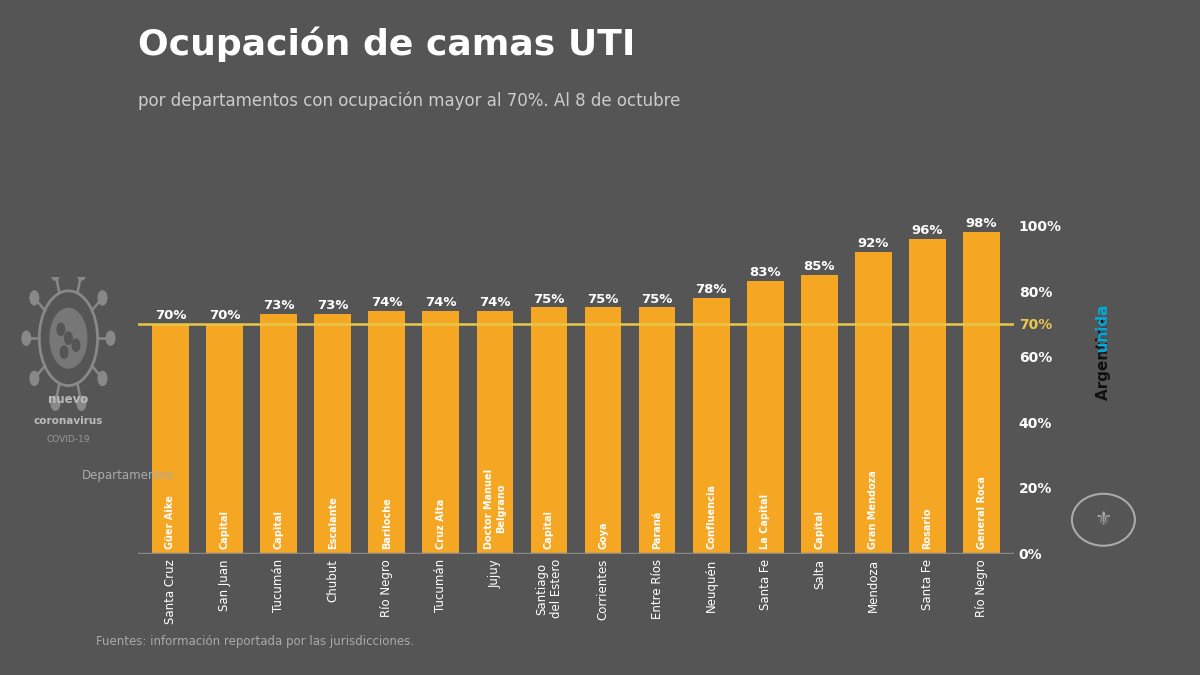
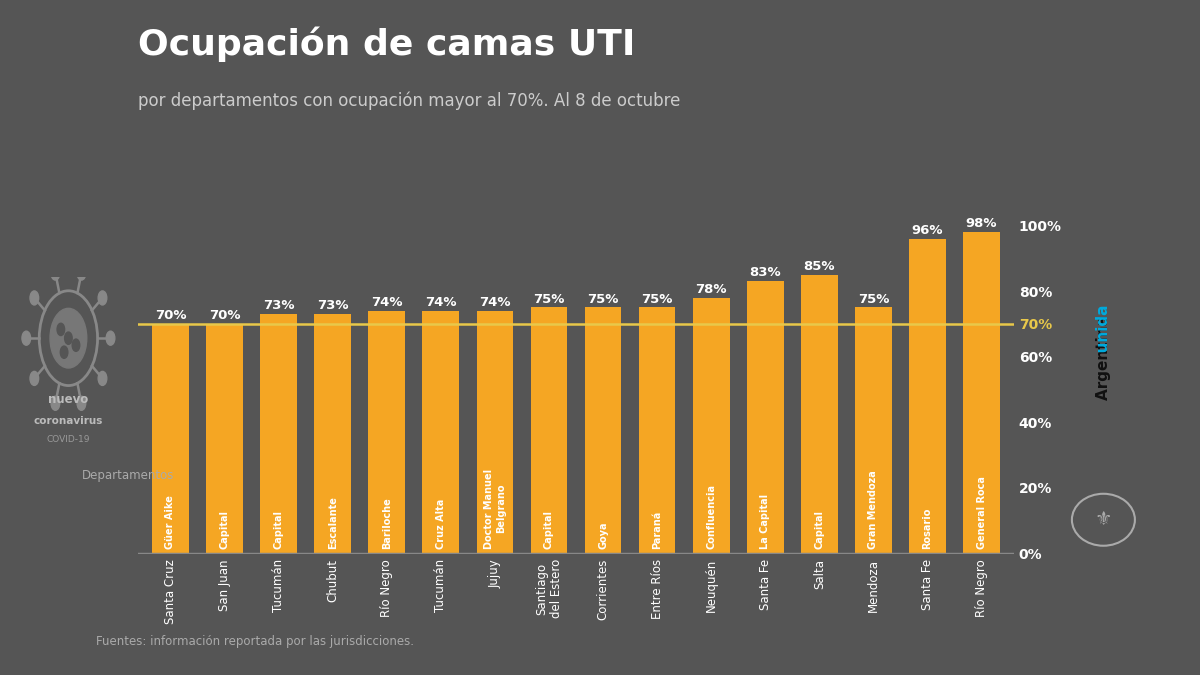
Mendoza: 92% -> 75%
